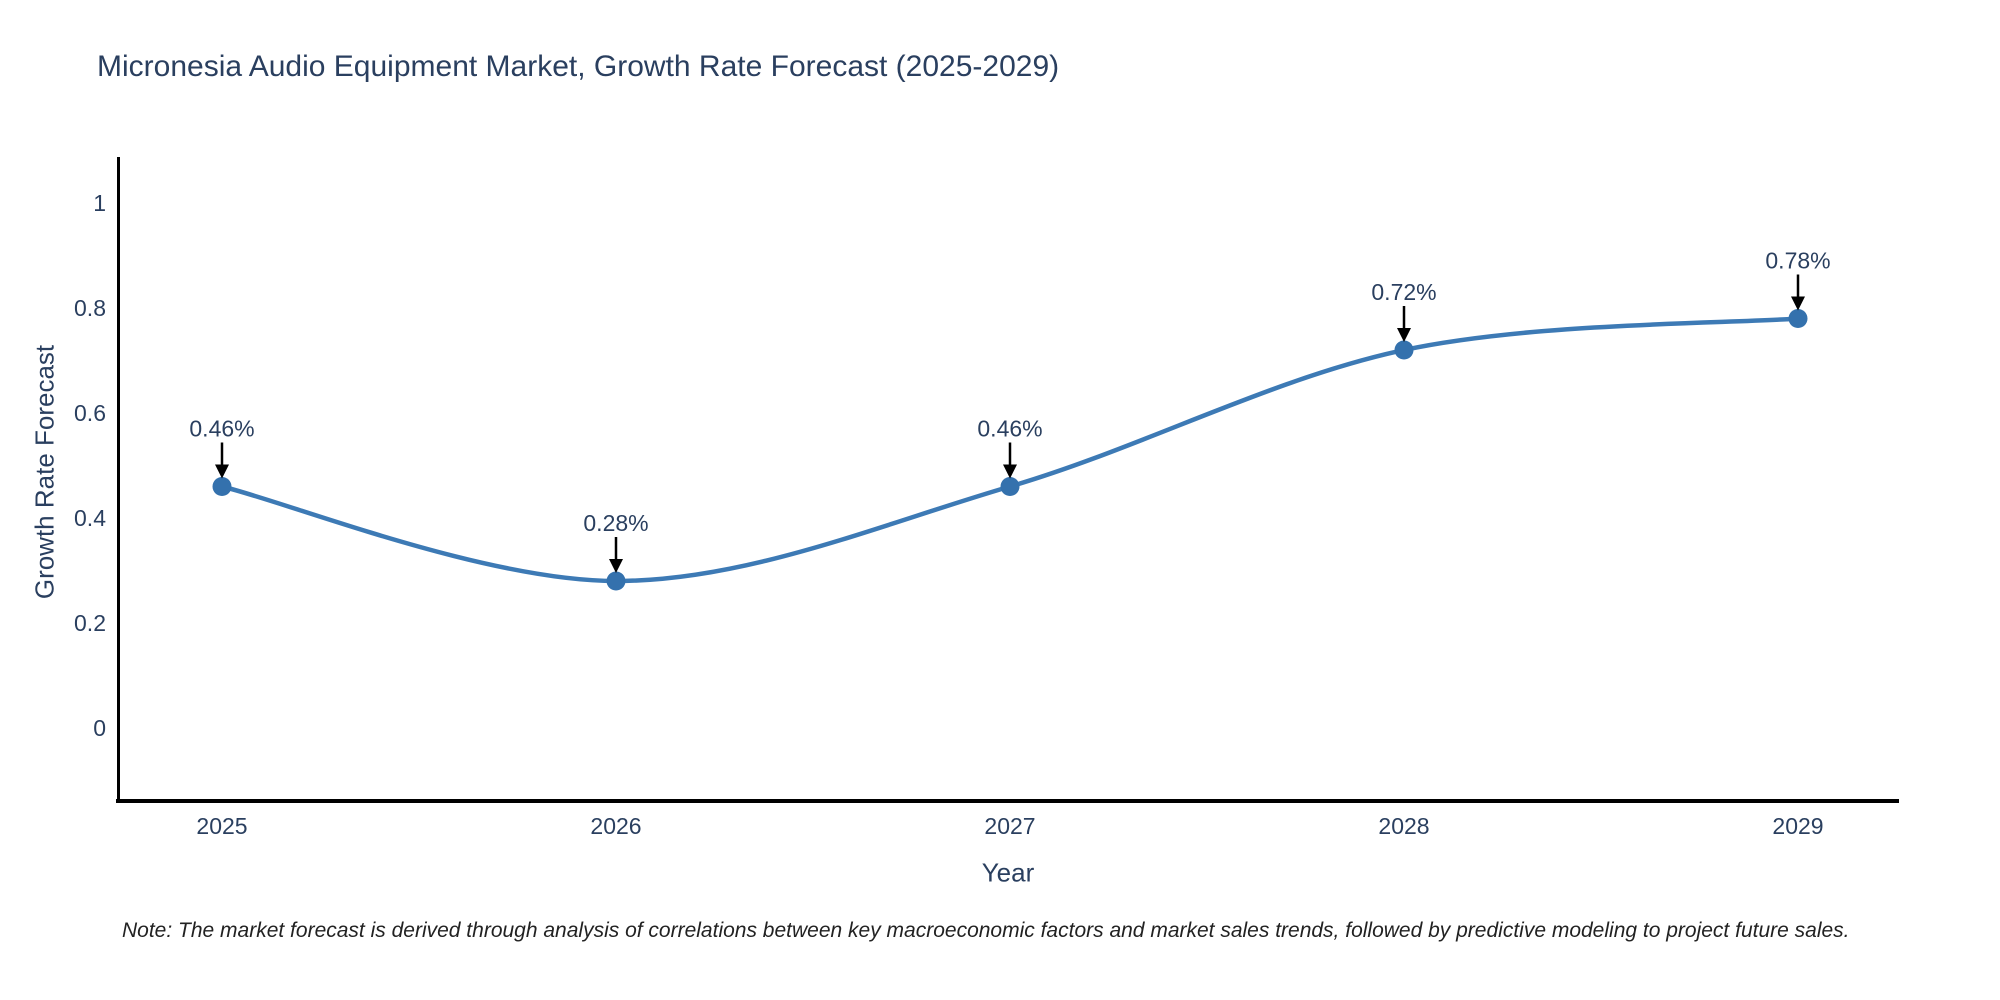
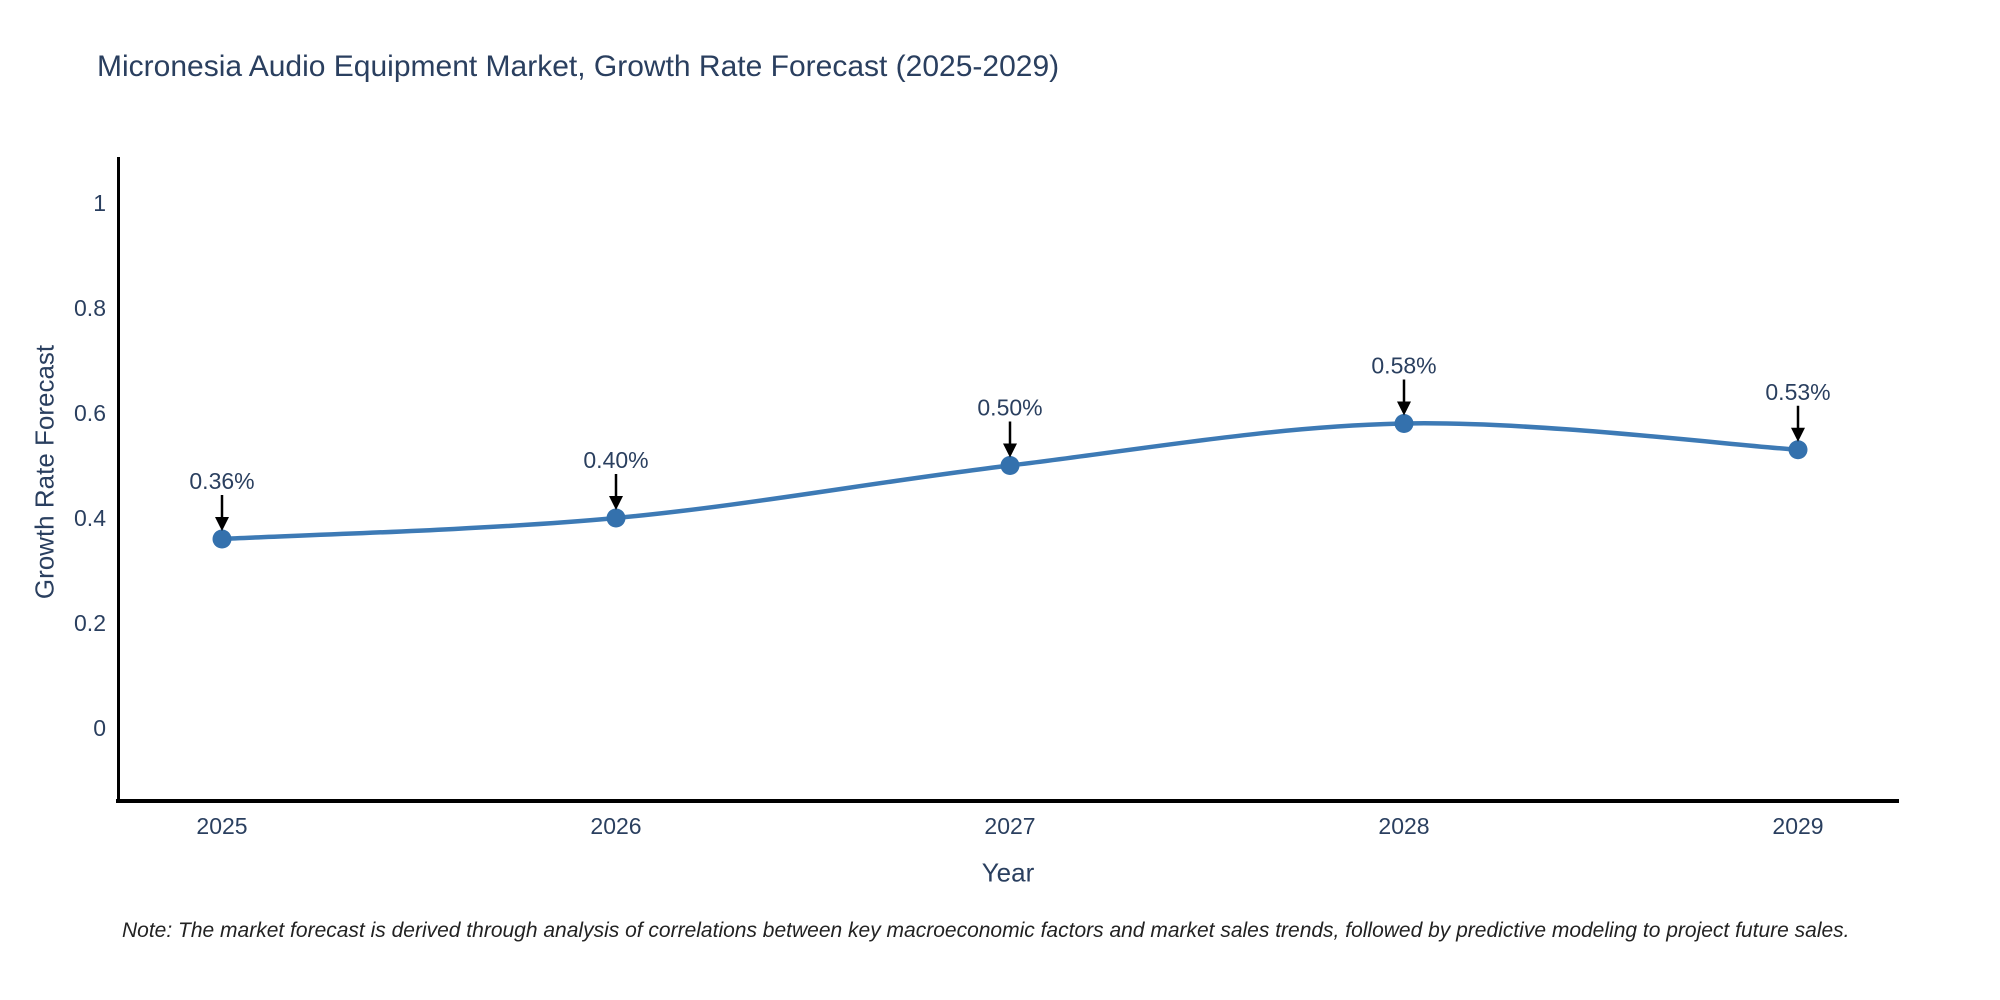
2025: 0.46% -> 0.36%
2026: 0.28% -> 0.40%
2027: 0.46% -> 0.50%
2028: 0.72% -> 0.58%
2029: 0.78% -> 0.53%
